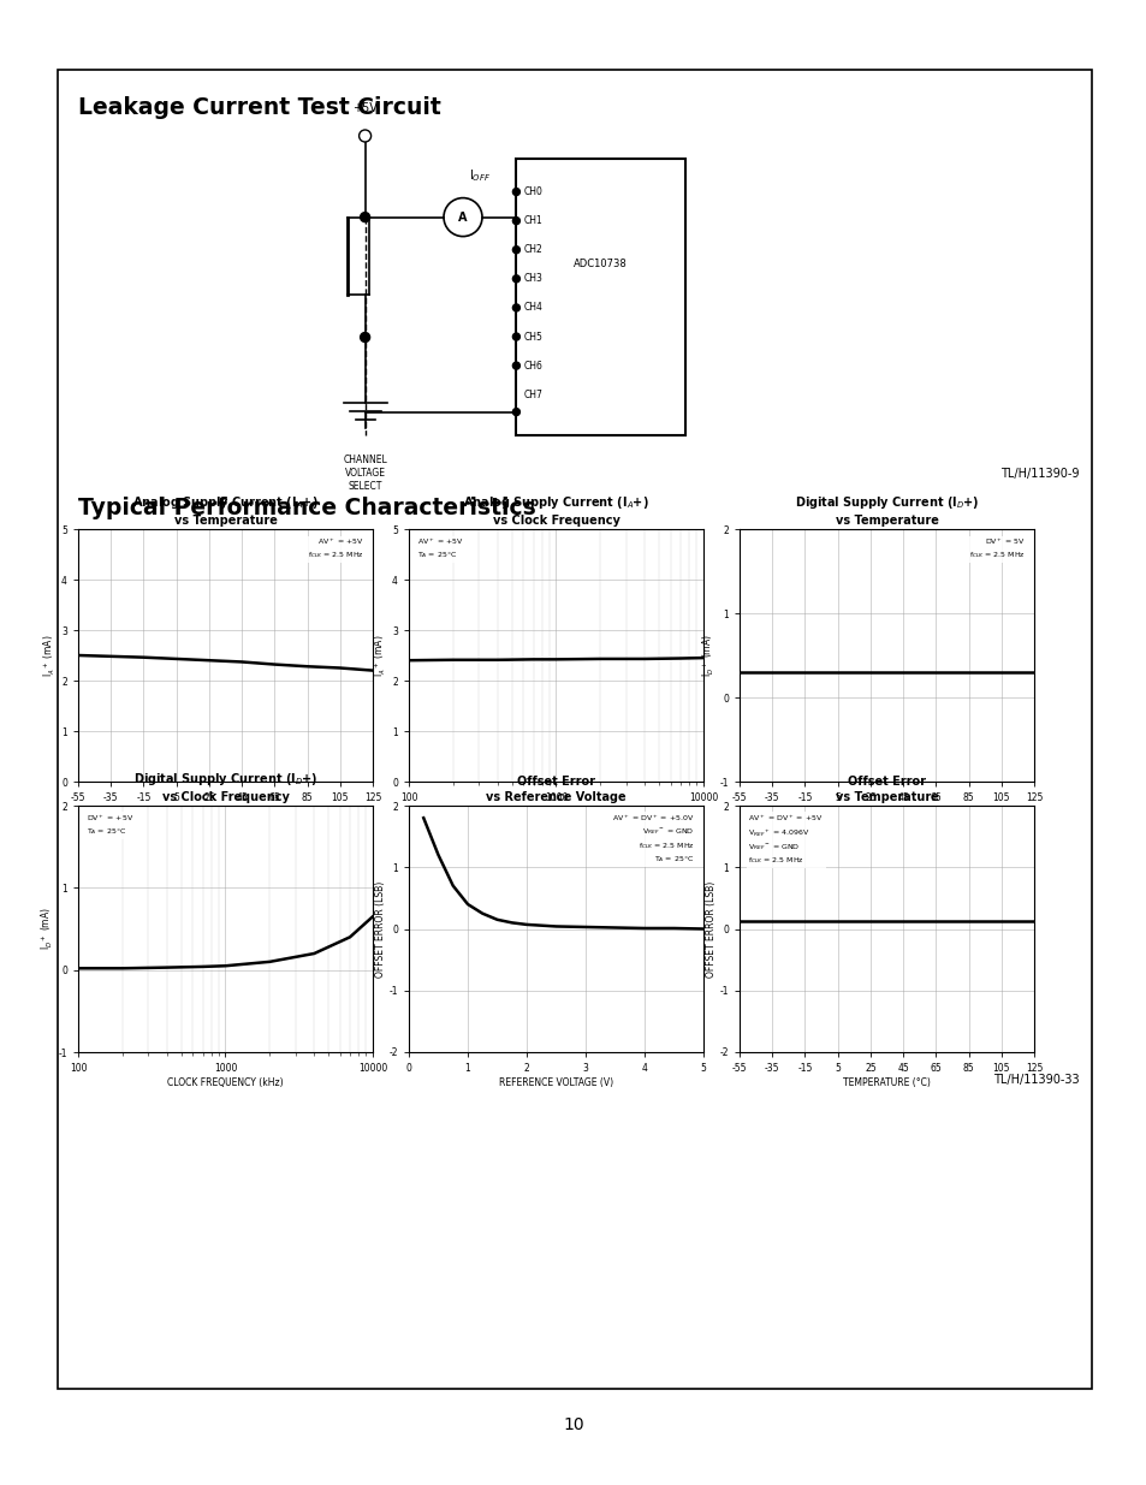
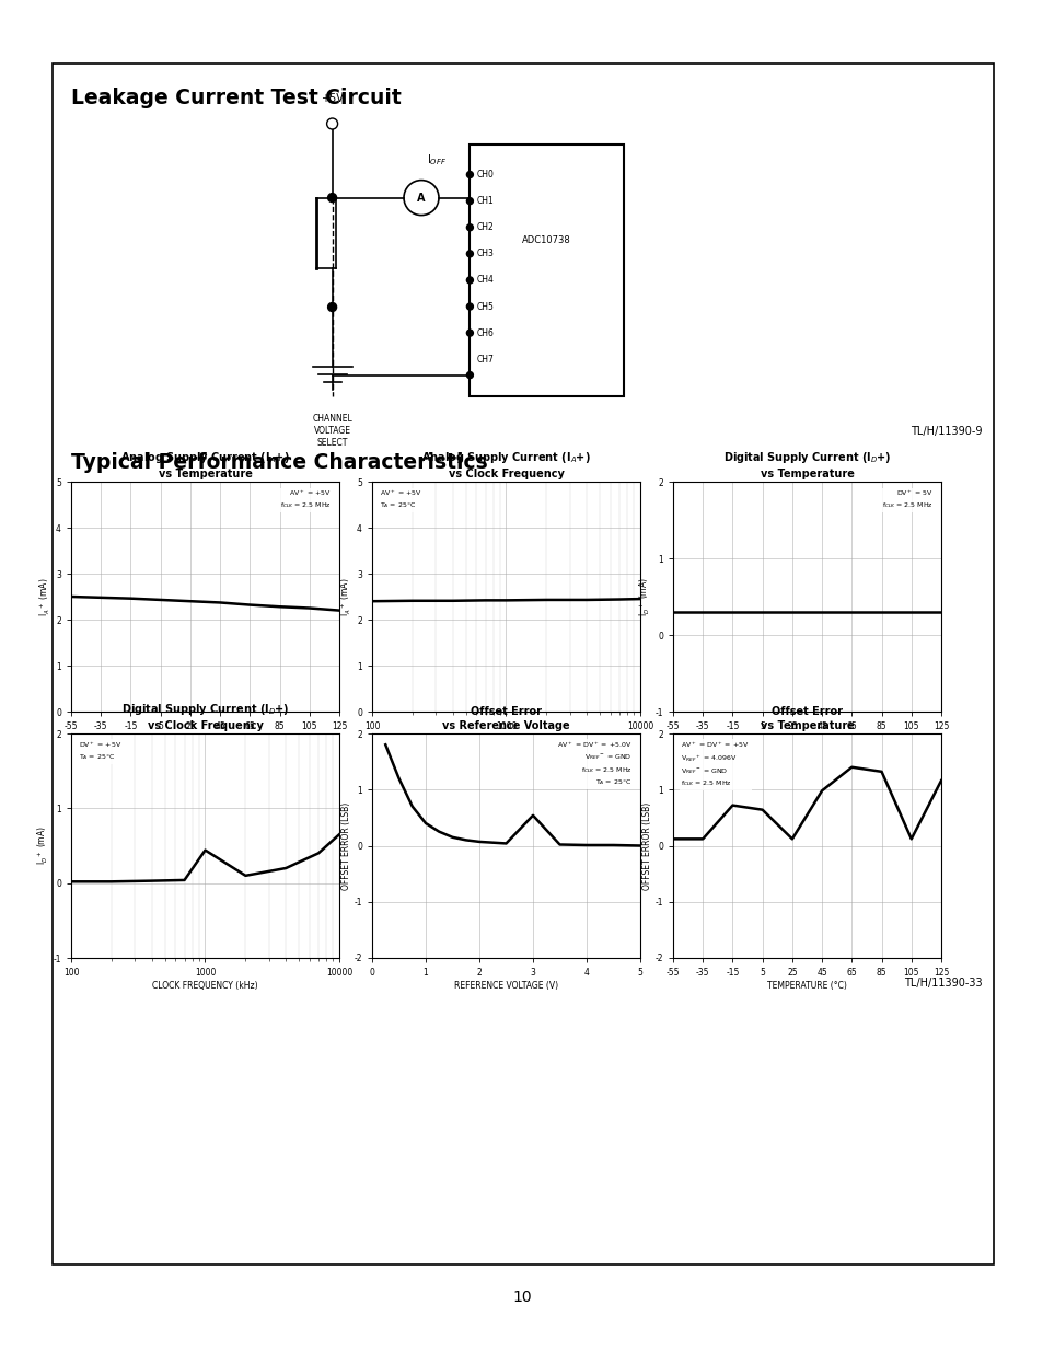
1000: 0.05 -> 0.44
Offset Error vs Reference Voltage/3: 0.03 -> 0.54
Offset Error vs Temperature/-15: 0.12 -> 0.72
Offset Error vs Temperature/5: 0.12 -> 0.64
Offset Error vs Temperature/45: 0.12 -> 0.98
Offset Error vs Temperature/65: 0.12 -> 1.40
Offset Error vs Temperature/85: 0.12 -> 1.32
Offset Error vs Temperature/125: 0.12 -> 1.16
